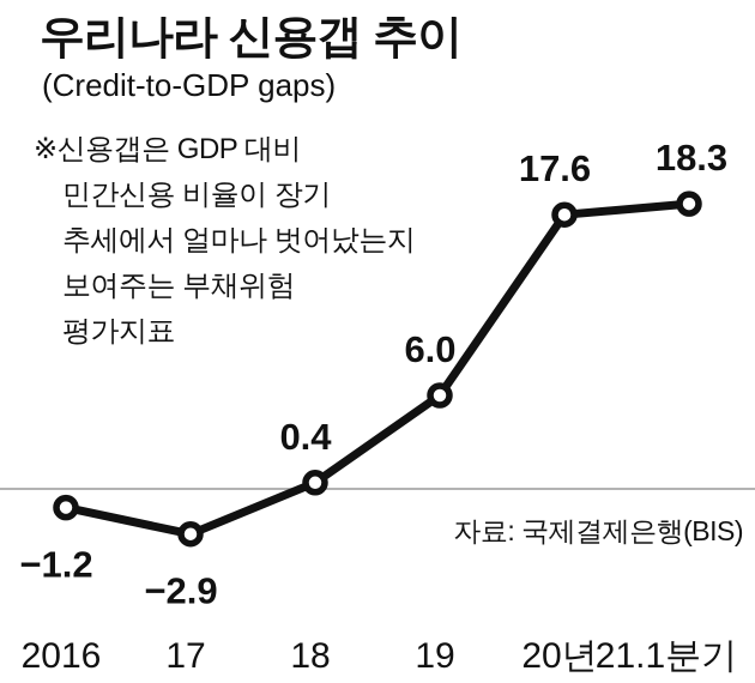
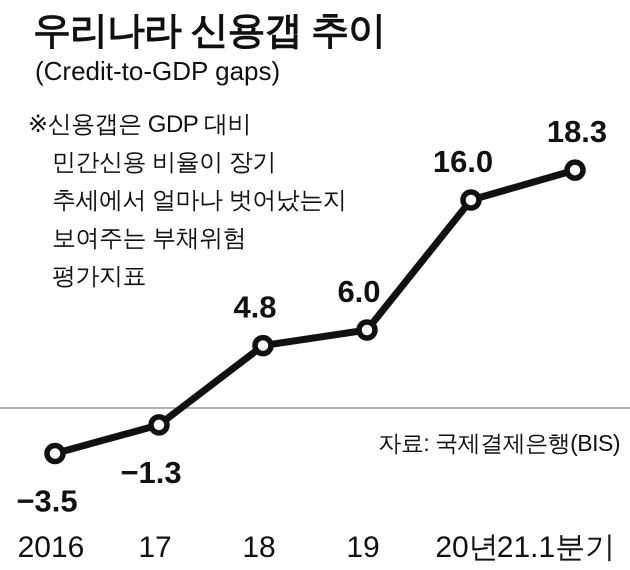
2016: −1.2 -> −3.5
17: −2.9 -> −1.3
18: 0.4 -> 4.8
20년: 17.6 -> 16.0
